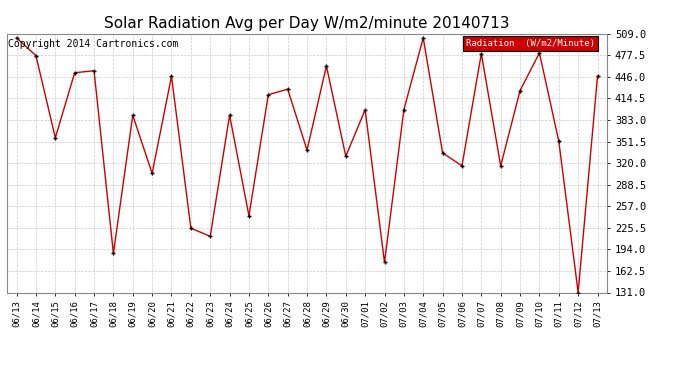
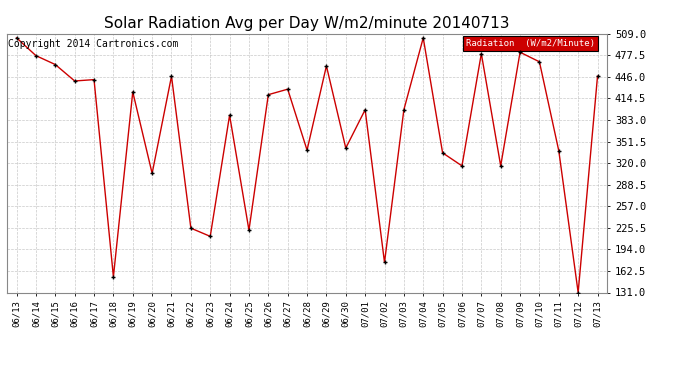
06/15: 357 -> 464
06/16: 452 -> 440
06/17: 455 -> 442
06/18: 188 -> 154
06/19: 390 -> 424
06/25: 243 -> 222
06/30: 330 -> 342
07/09: 426 -> 482
07/10: 481 -> 468
07/11: 352 -> 338
